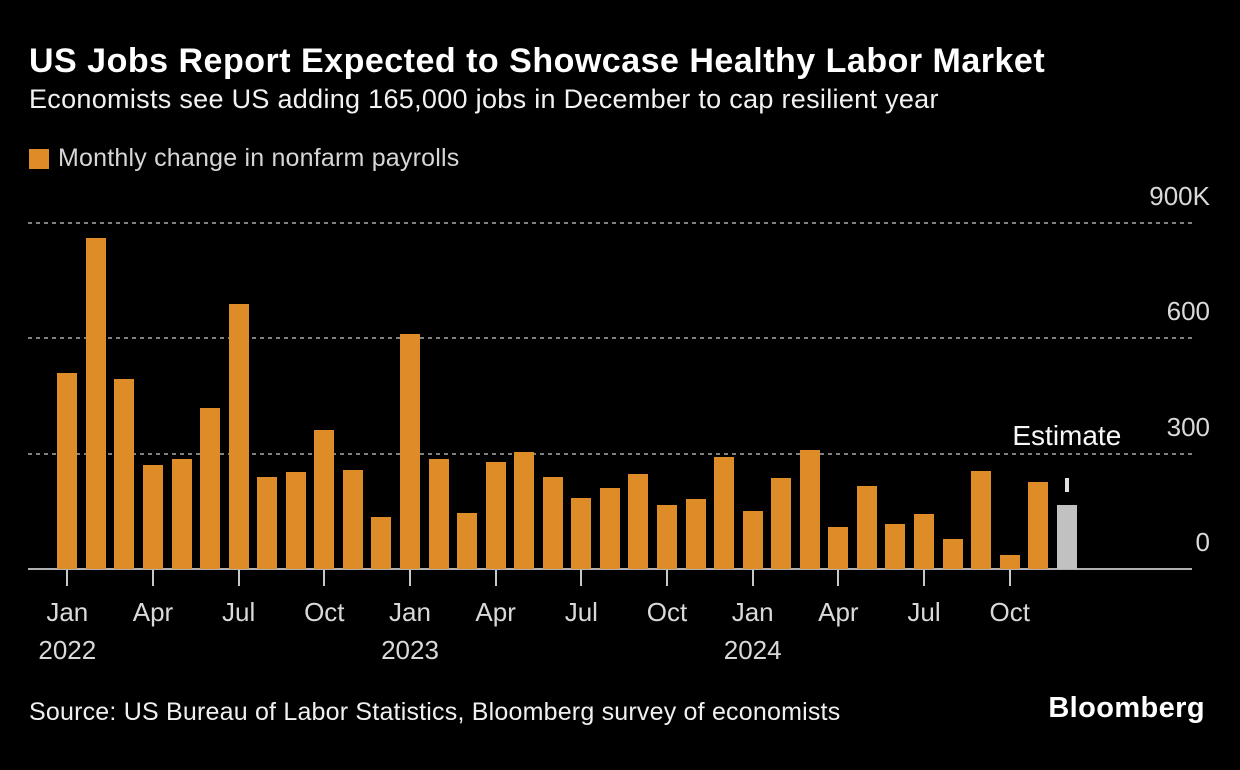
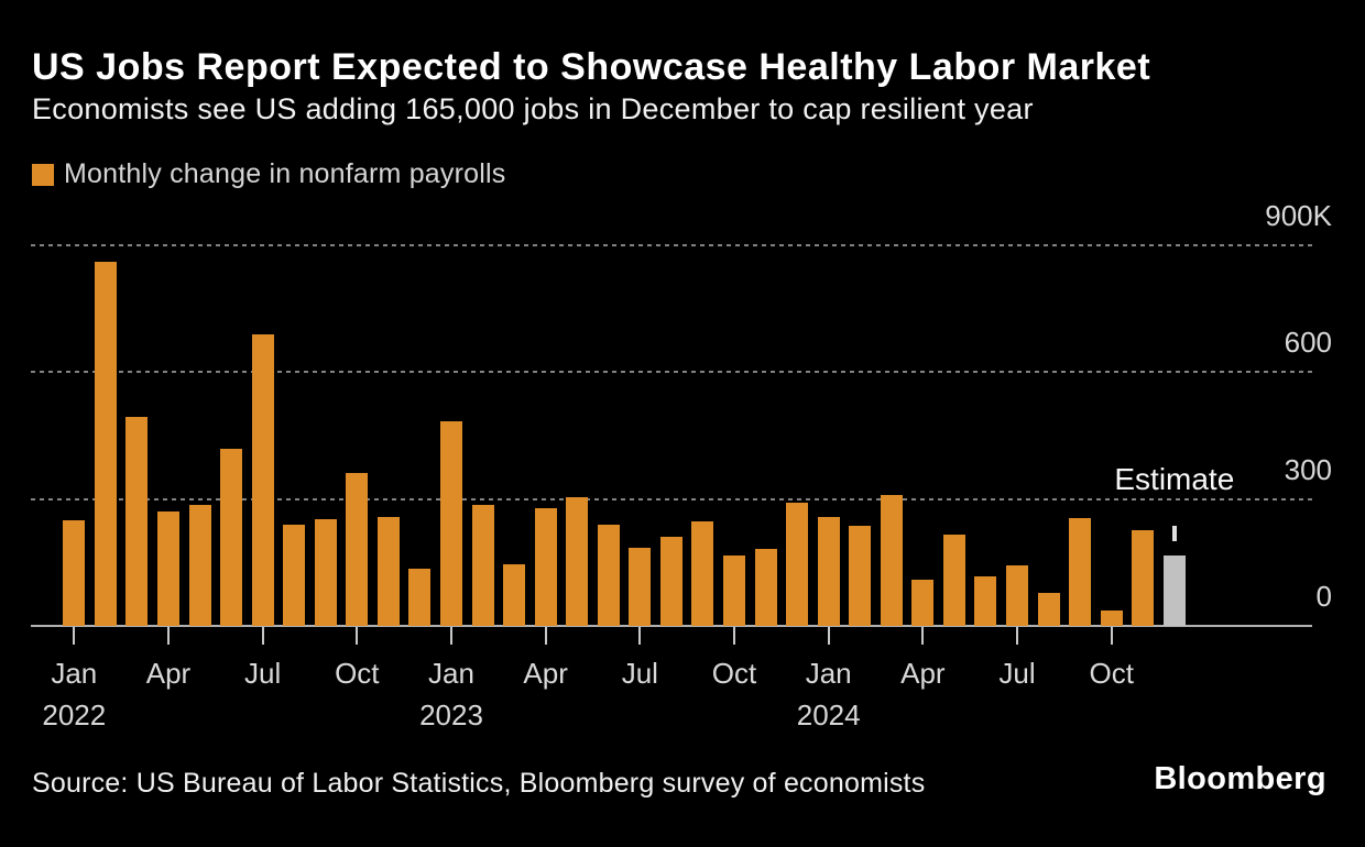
Jan 2022: 510K -> 250K
Jan 2023: 610K -> 480K
Jan 2024: 150K -> 260K
